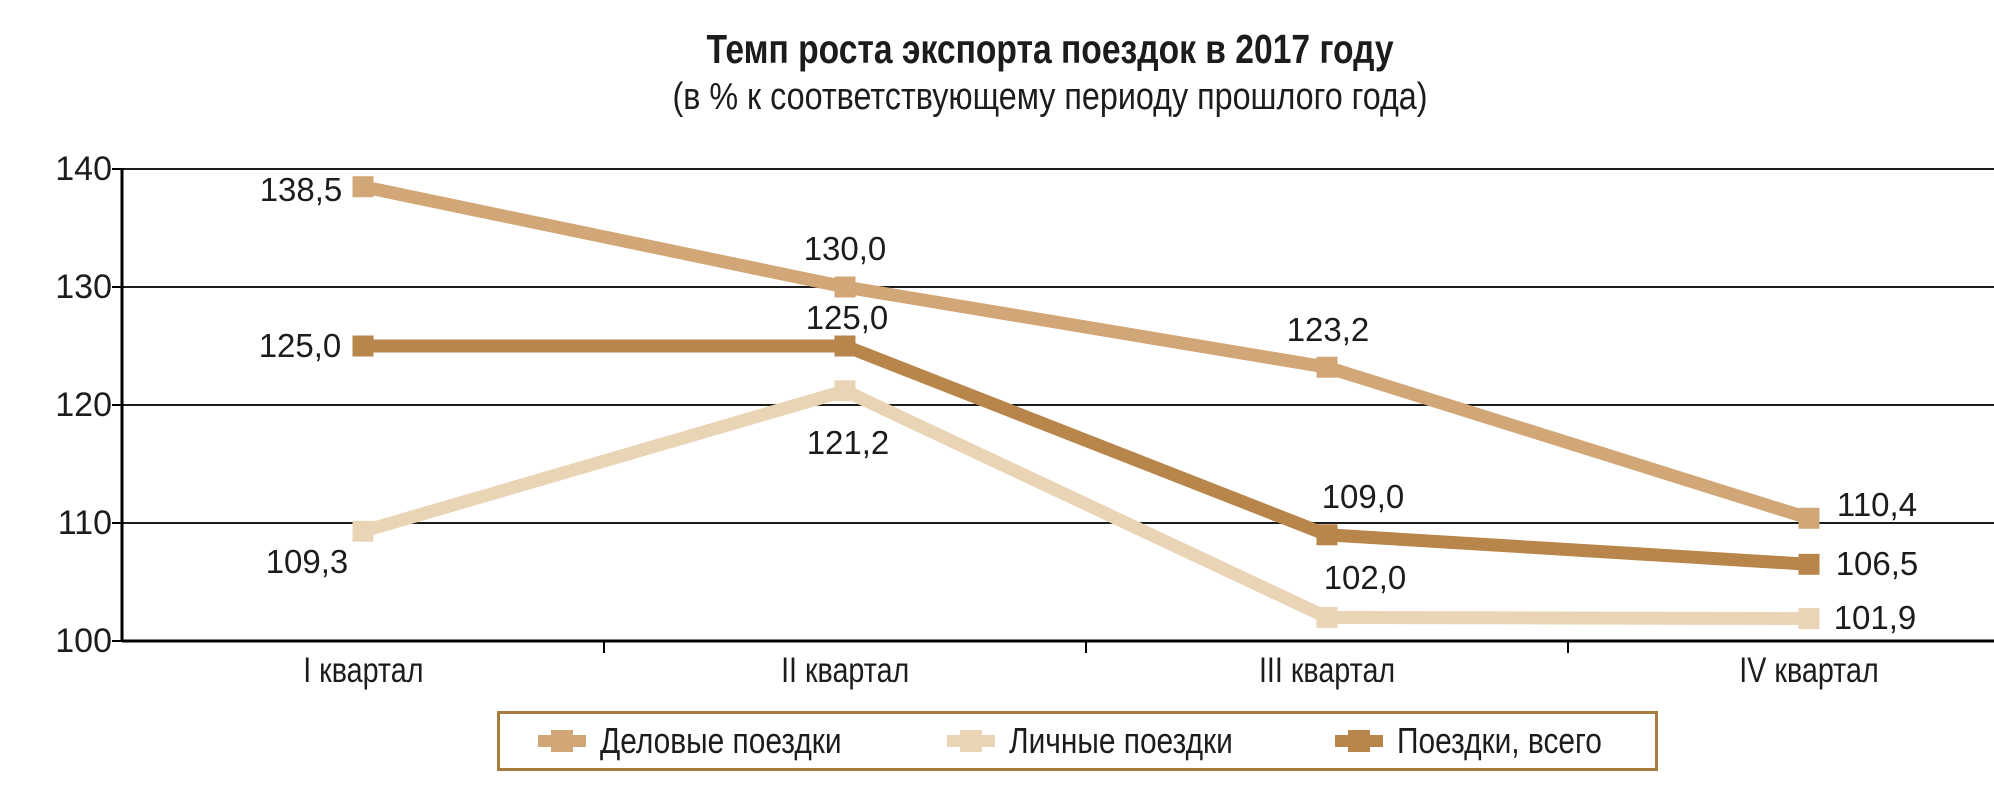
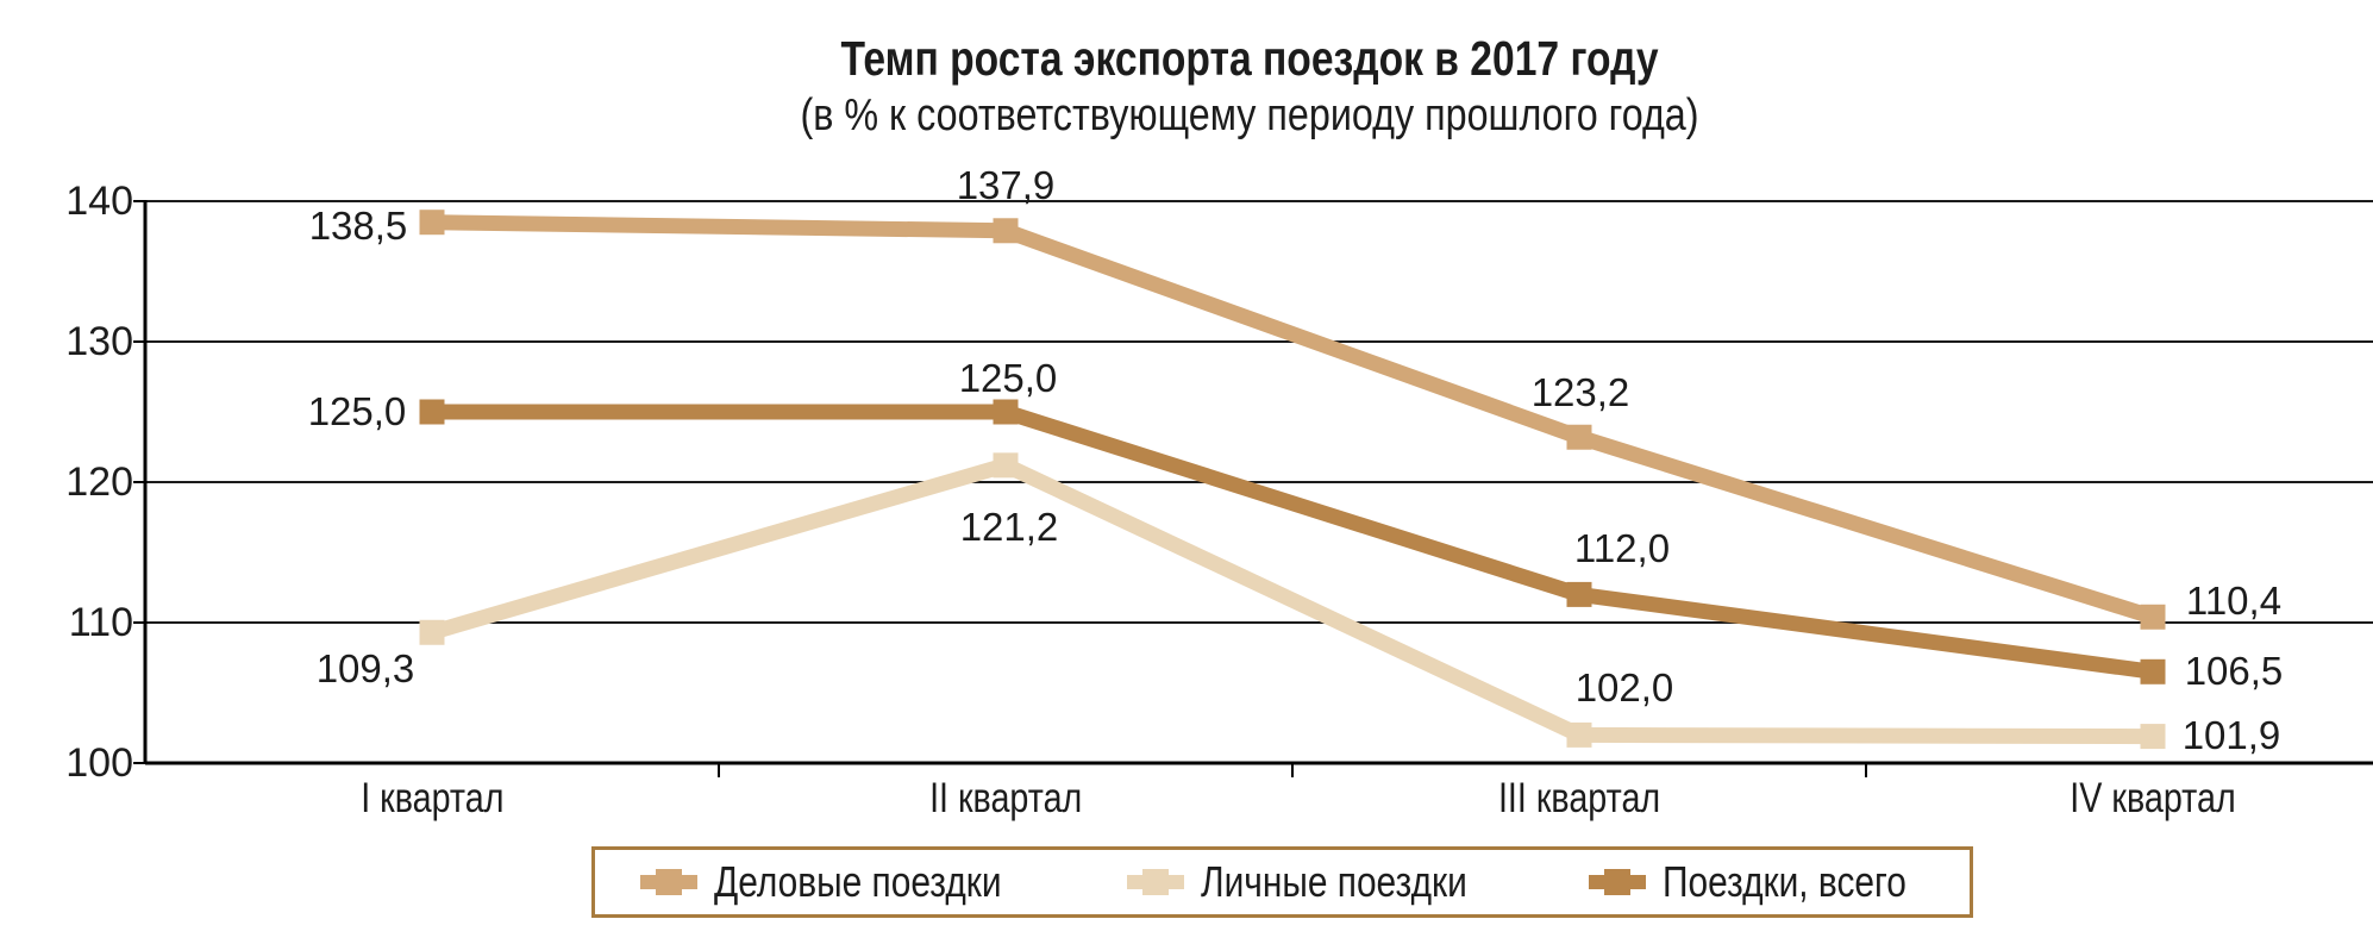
Деловые поездки/II квартал: 130,0 -> 137,9
Поездки, всего/III квартал: 109,0 -> 112,0
